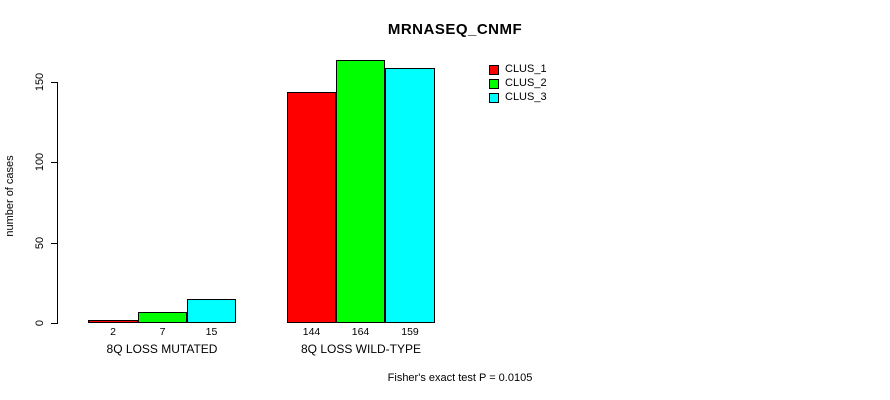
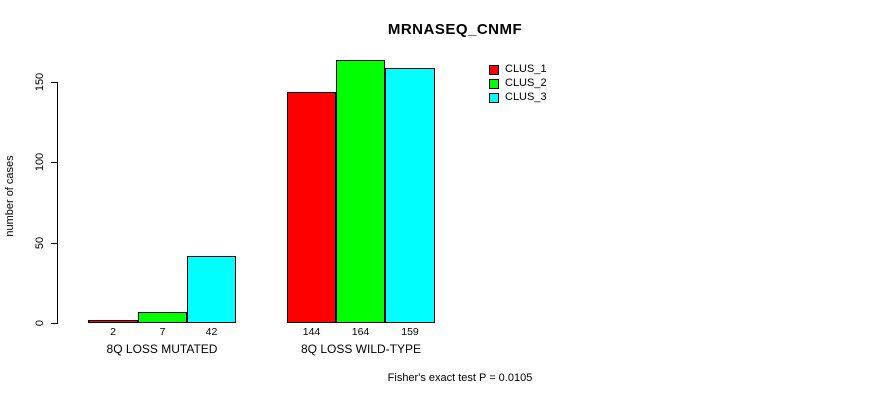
CLUS_3/8Q LOSS MUTATED: 15 -> 42
